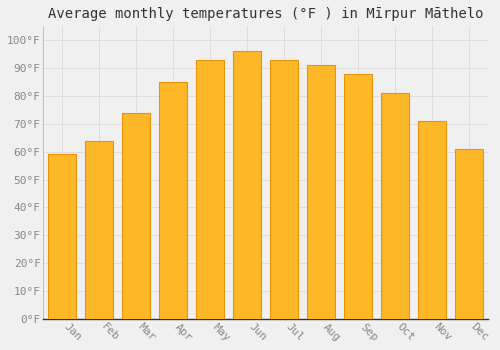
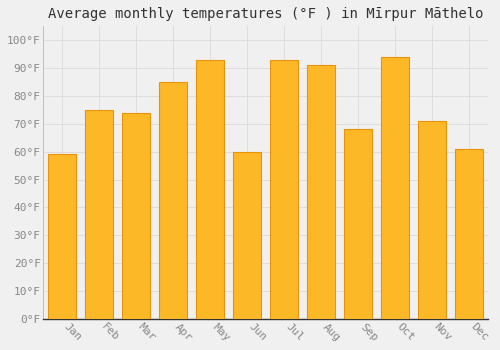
Feb: 64°F -> 75°F
Jun: 96°F -> 60°F
Sep: 88°F -> 68°F
Oct: 81°F -> 94°F
